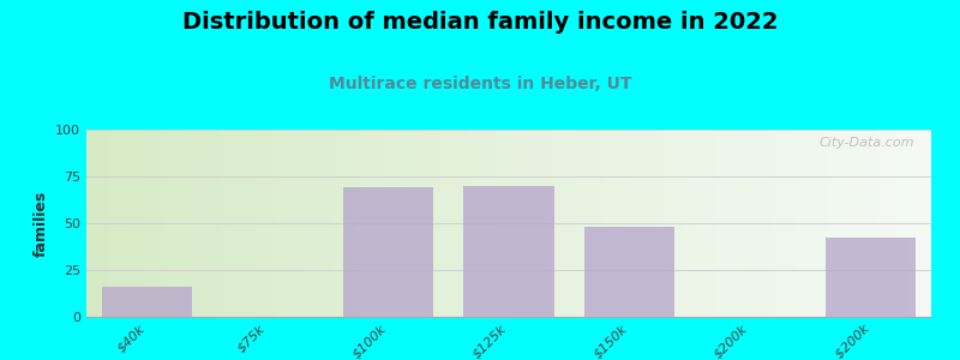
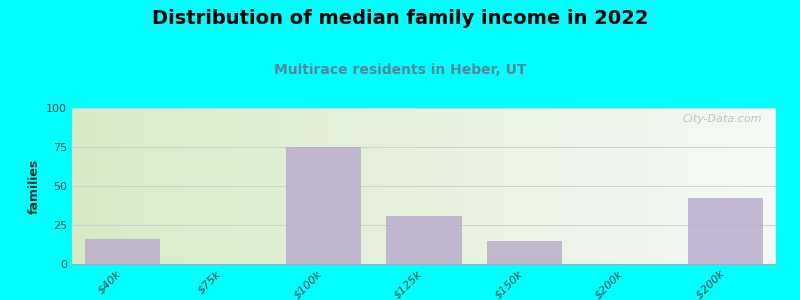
$100k: 69 -> 75
$125k: 70 -> 31
$150k: 48 -> 15
